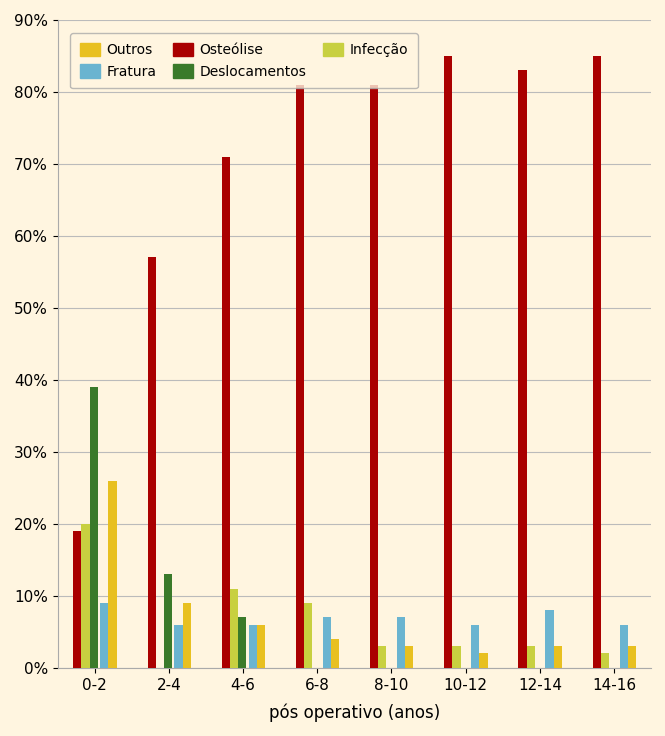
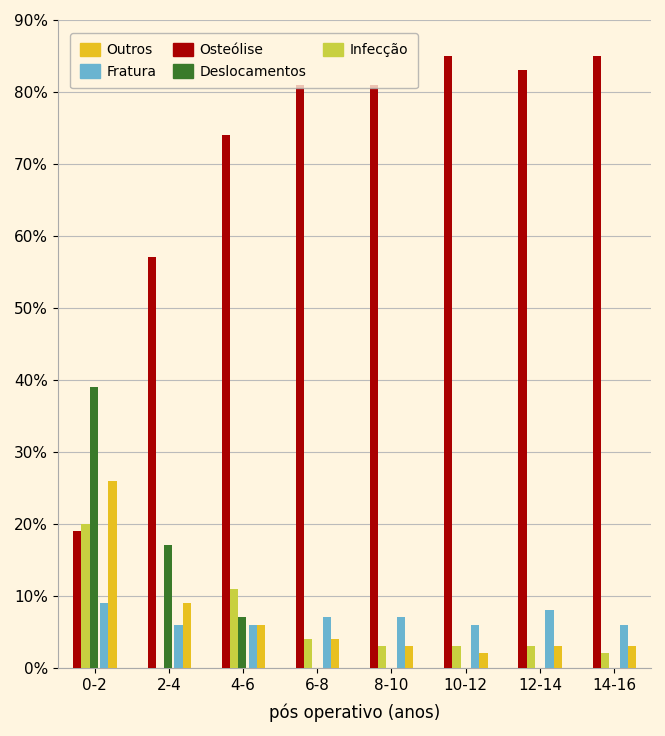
Deslocamentos/2-4: 13% -> 17%
Osteólise/4-6: 71% -> 74%
Infecção/6-8: 9% -> 4%
